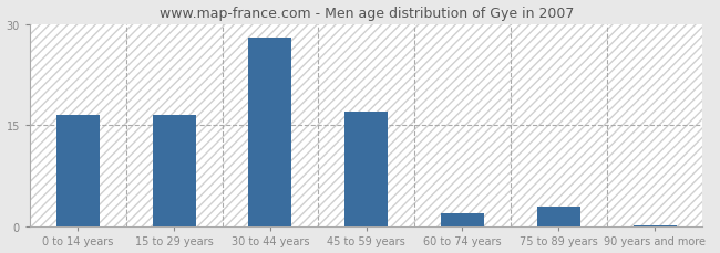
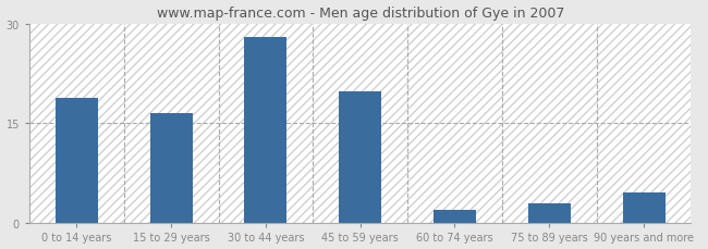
0 to 14 years: 16.5 -> 18.8
45 to 59 years: 17.0 -> 19.8
90 years and more: 0.2 -> 4.6
